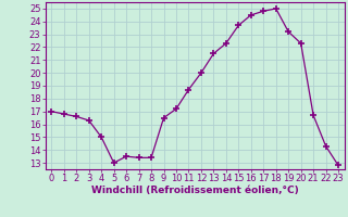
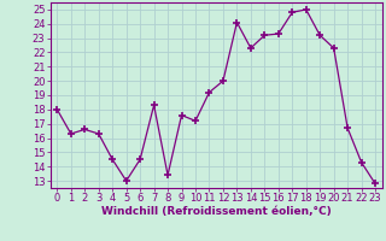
0: 17.0 -> 18.0
1: 16.8 -> 16.3
4: 15.0 -> 14.5
6: 13.5 -> 14.5
7: 13.4 -> 18.3
9: 16.5 -> 17.6
11: 18.7 -> 19.2
13: 21.5 -> 24.1
15: 23.7 -> 23.2
16: 24.5 -> 23.3
